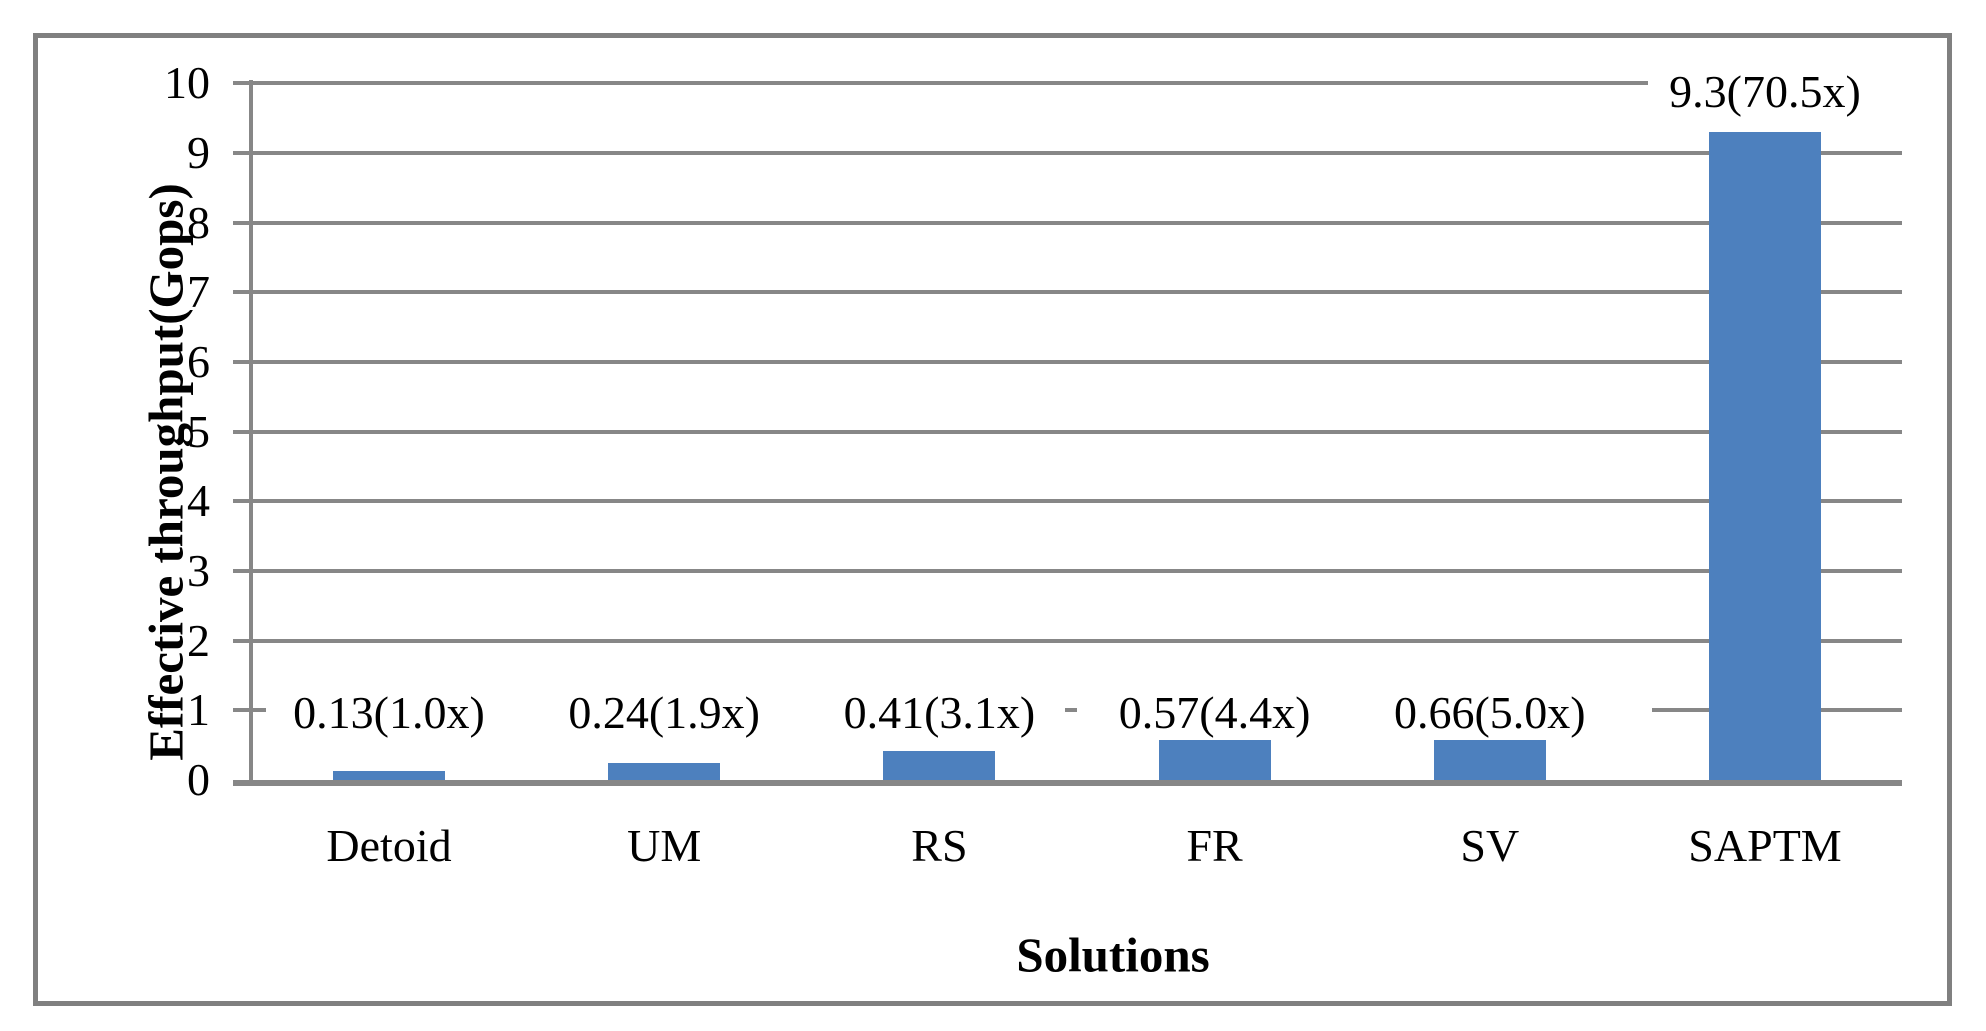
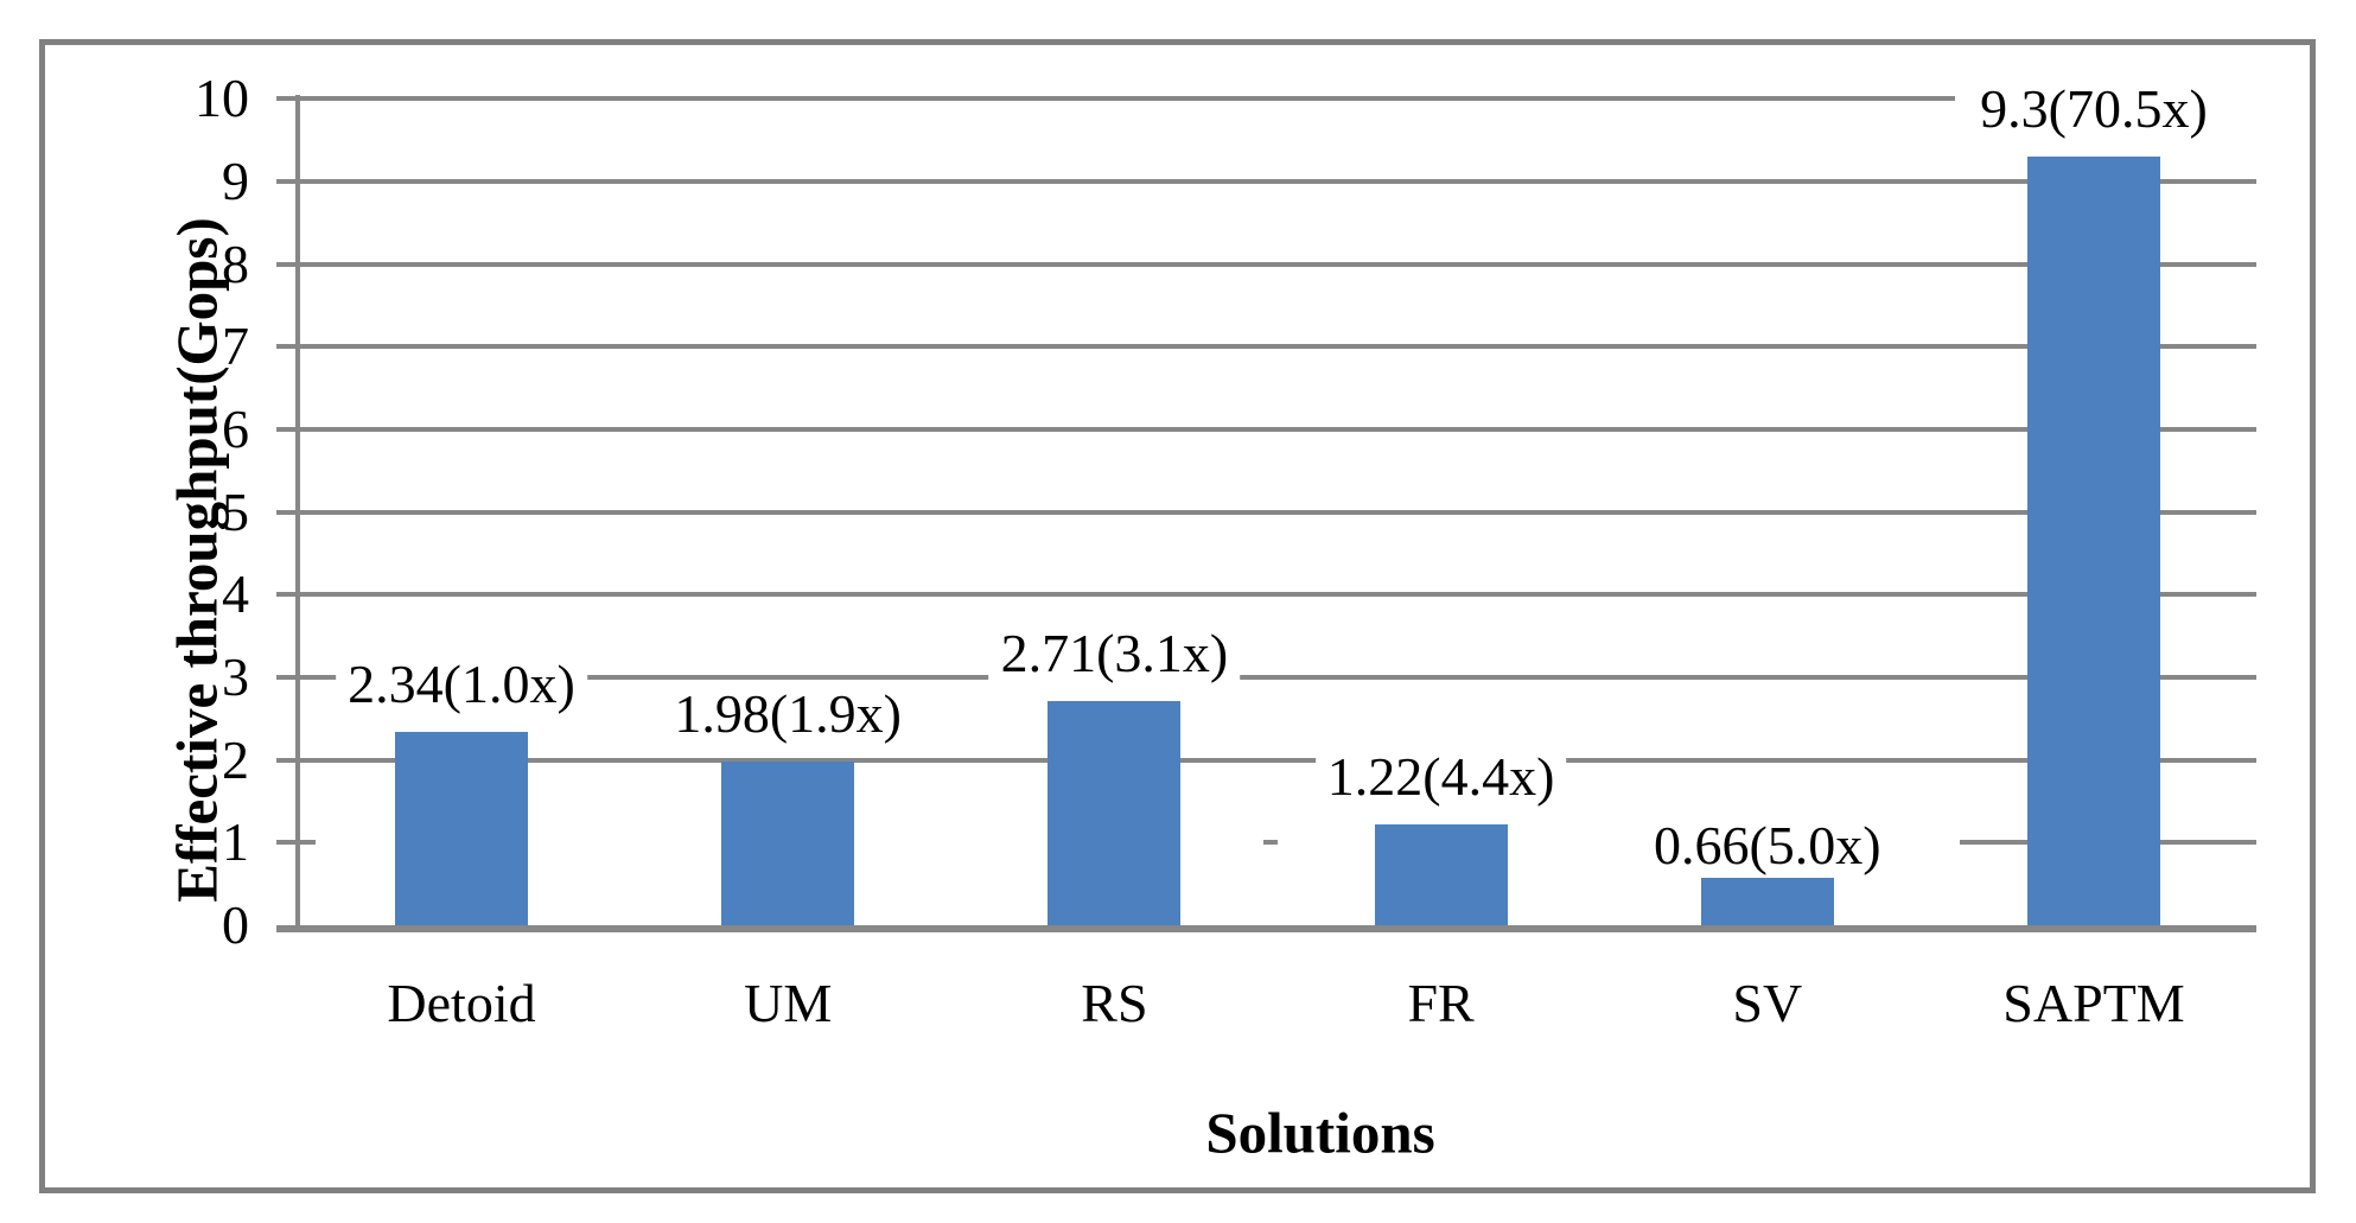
Detoid: 0.13 -> 2.34
UM: 0.24 -> 1.98
RS: 0.41 -> 2.71
FR: 0.57 -> 1.22
